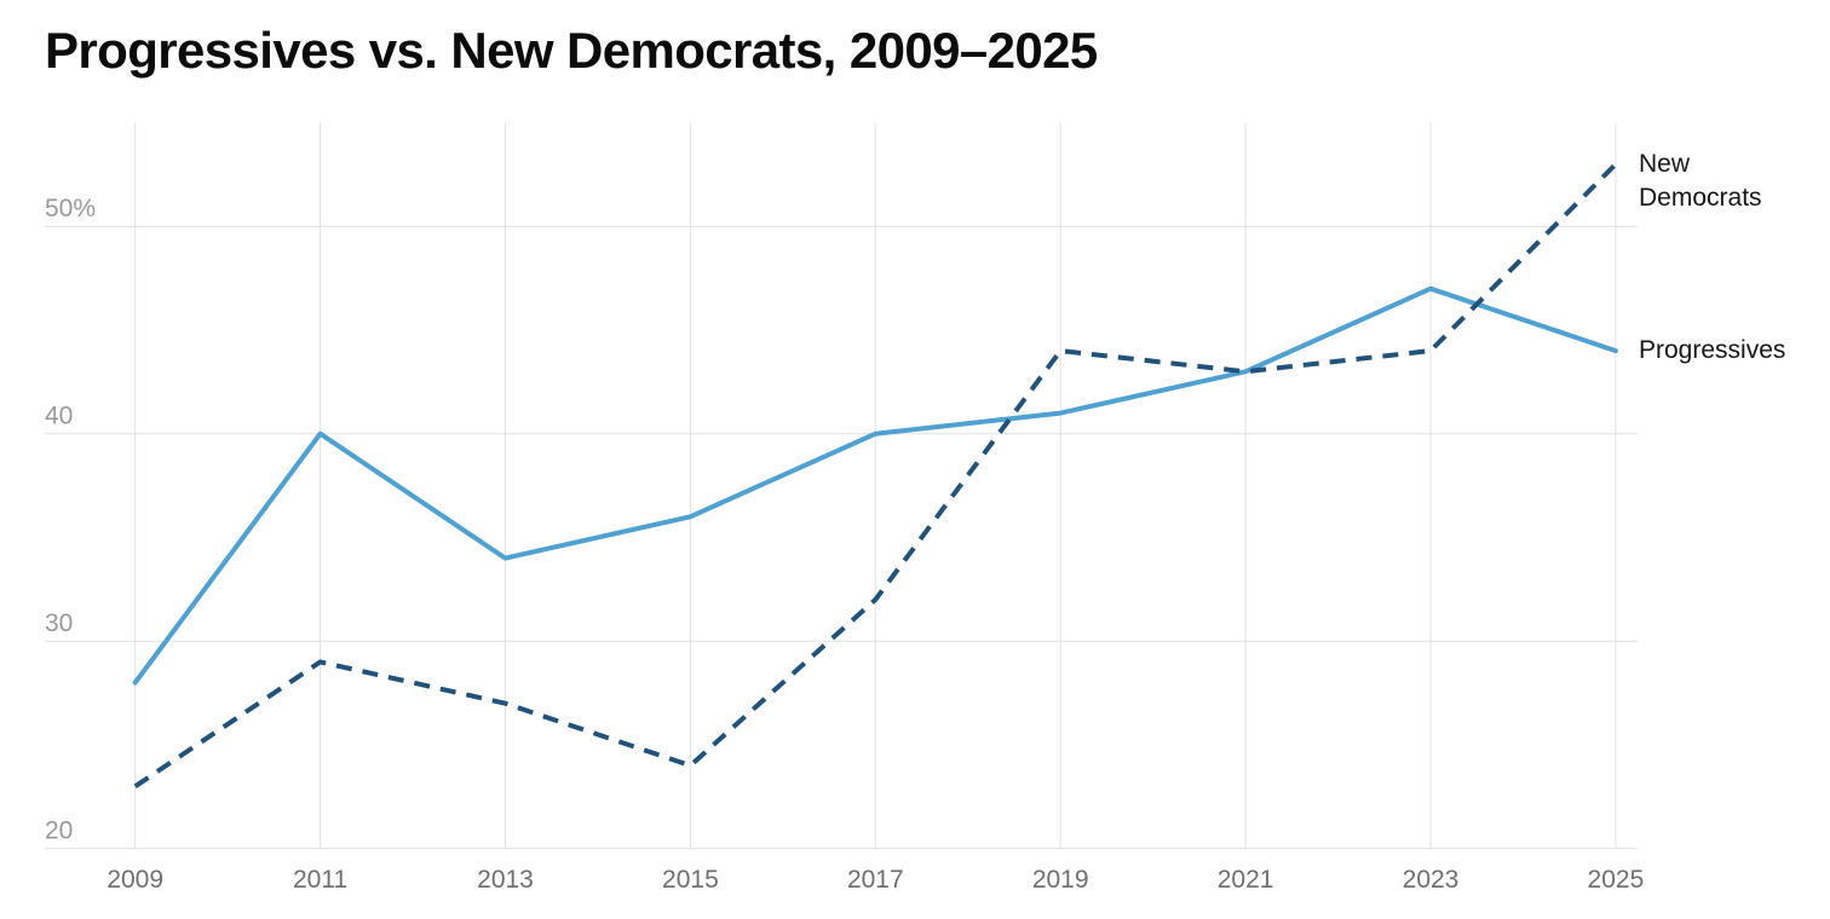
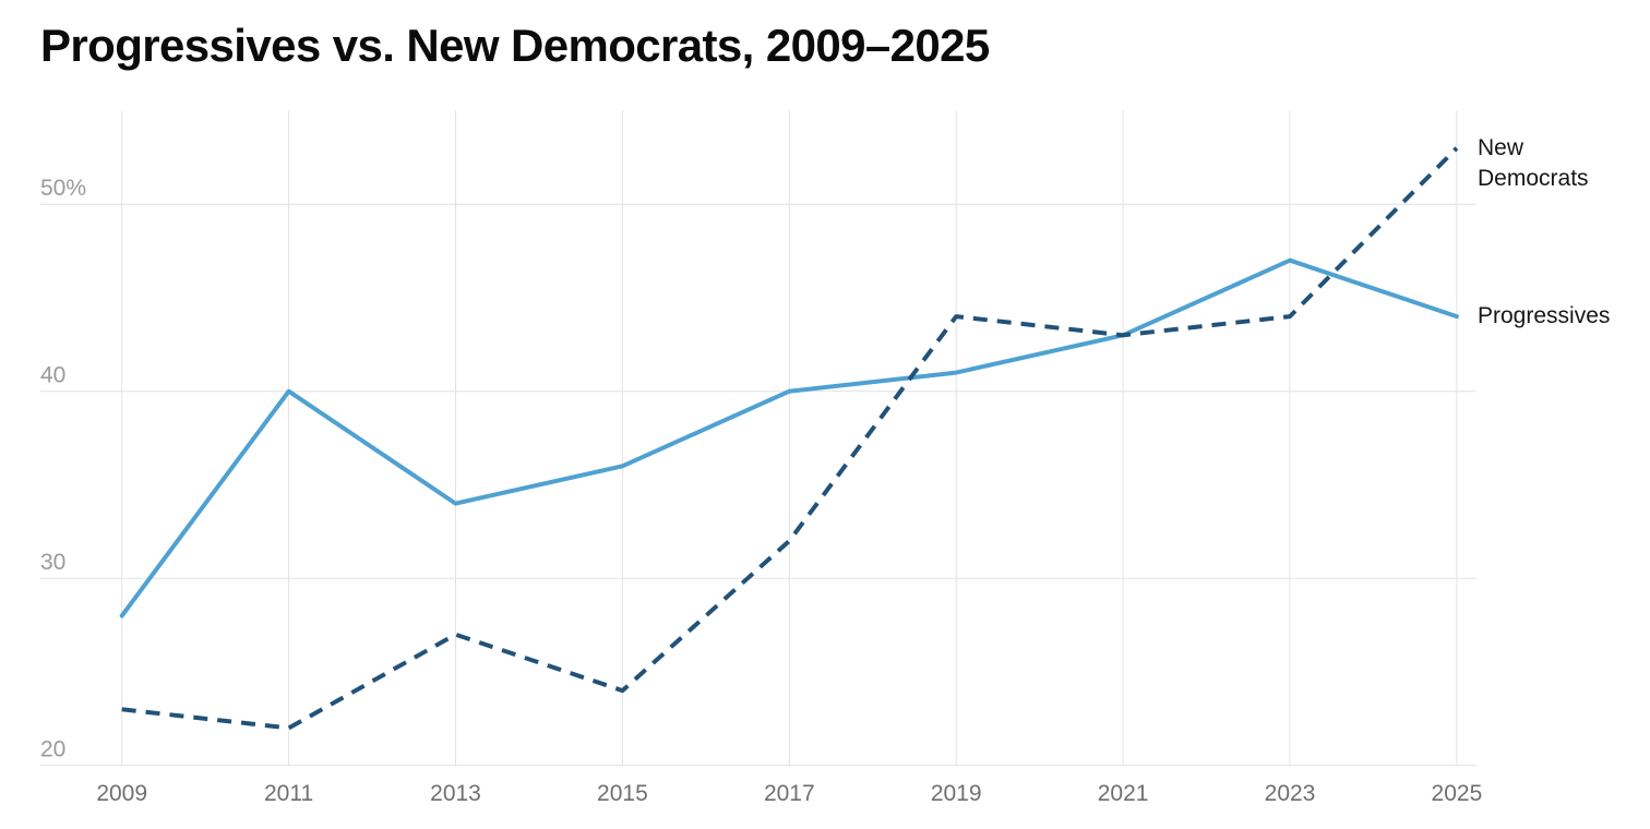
New Democrats/2011: 29% -> 22%
